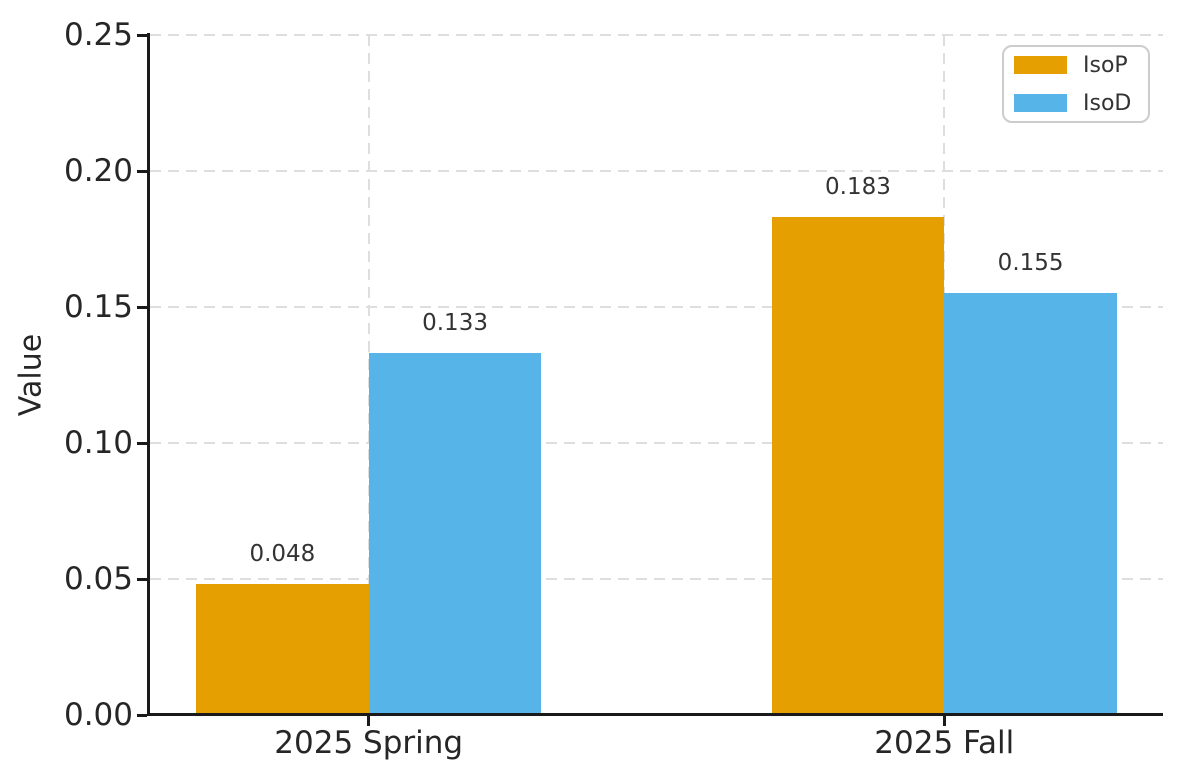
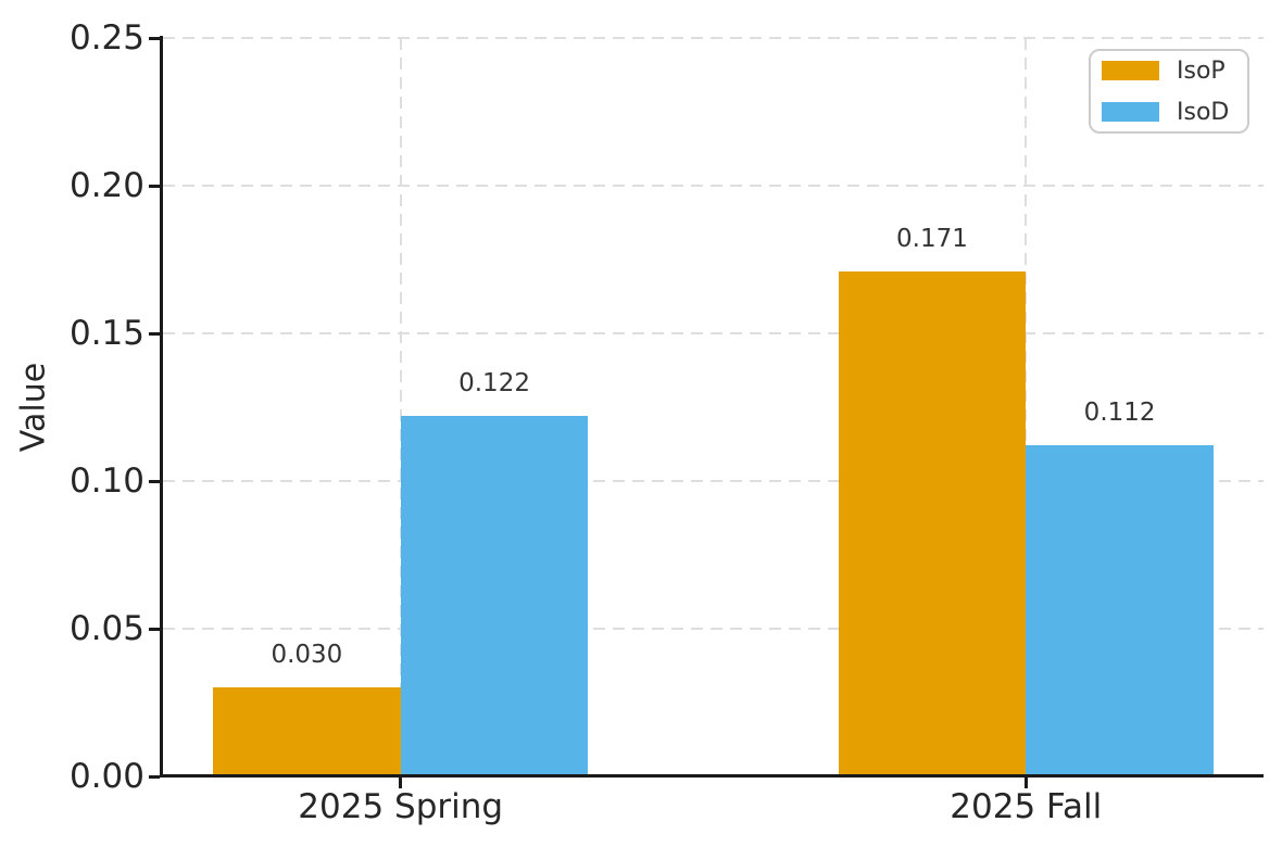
IsoP/2025 Spring: 0.048 -> 0.030
IsoD/2025 Spring: 0.133 -> 0.122
IsoP/2025 Fall: 0.183 -> 0.171
IsoD/2025 Fall: 0.155 -> 0.112
